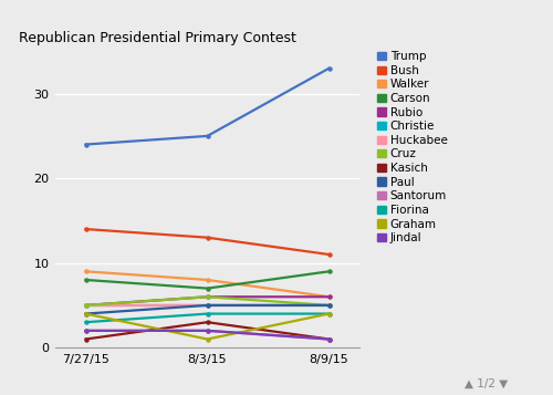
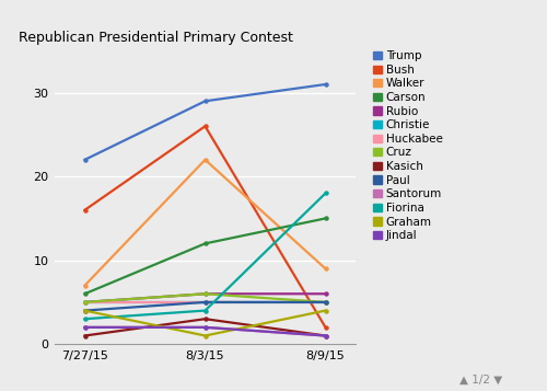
Trump/7/27/15: 24 -> 22
Bush/7/27/15: 14 -> 16
Walker/7/27/15: 9 -> 7
Carson/7/27/15: 8 -> 6
Trump/8/3/15: 25 -> 29
Bush/8/3/15: 13 -> 26
Walker/8/3/15: 8 -> 22
Carson/8/3/15: 7 -> 12
Trump/8/9/15: 33 -> 31
Bush/8/9/15: 11 -> 2
Walker/8/9/15: 6 -> 9
Carson/8/9/15: 9 -> 15
Fiorina/8/9/15: 4 -> 18
